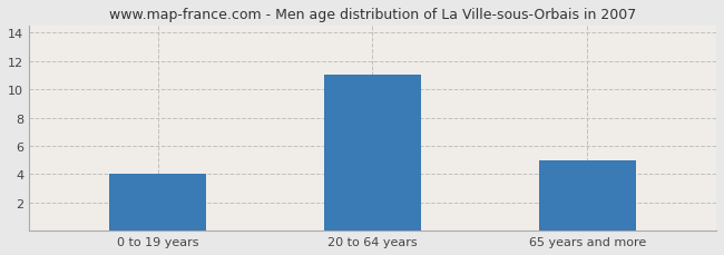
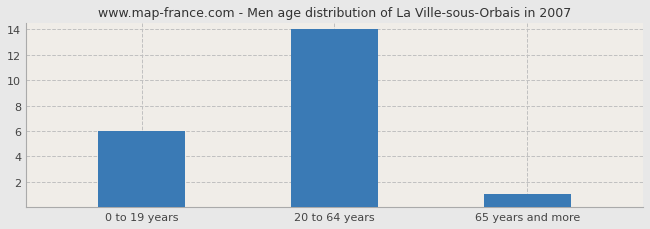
0 to 19 years: 4 -> 6
20 to 64 years: 11 -> 14
65 years and more: 5 -> 1
